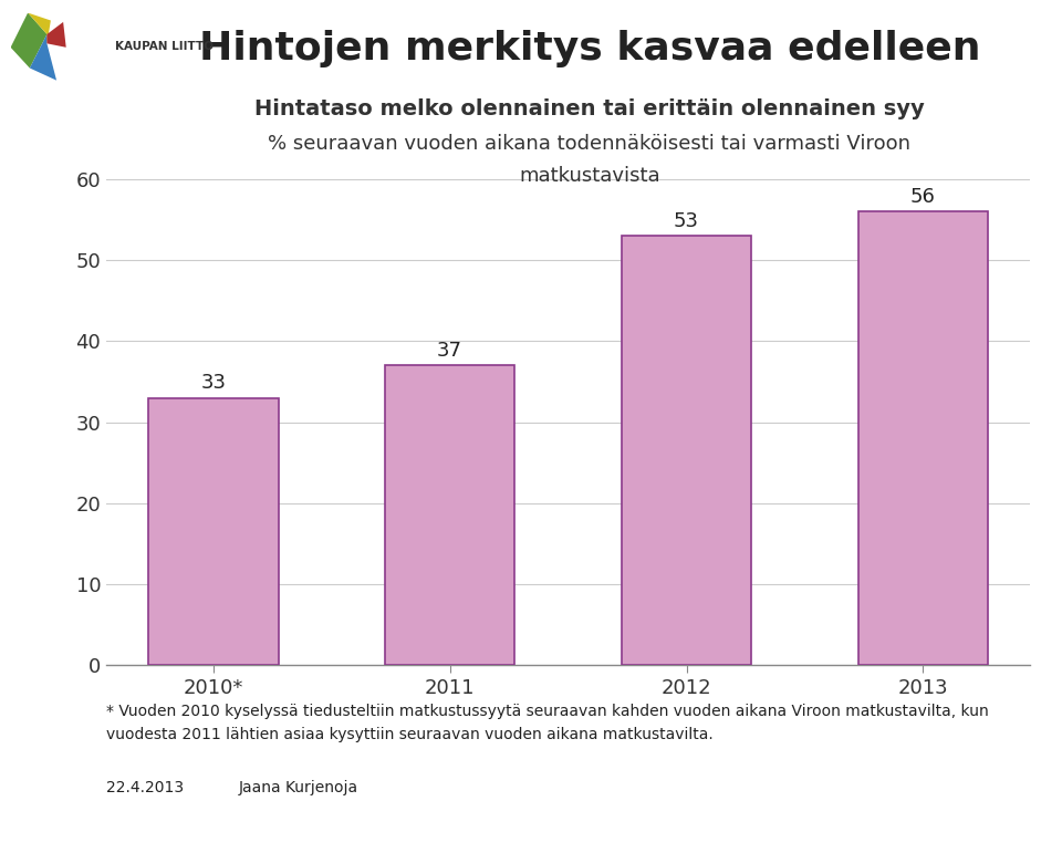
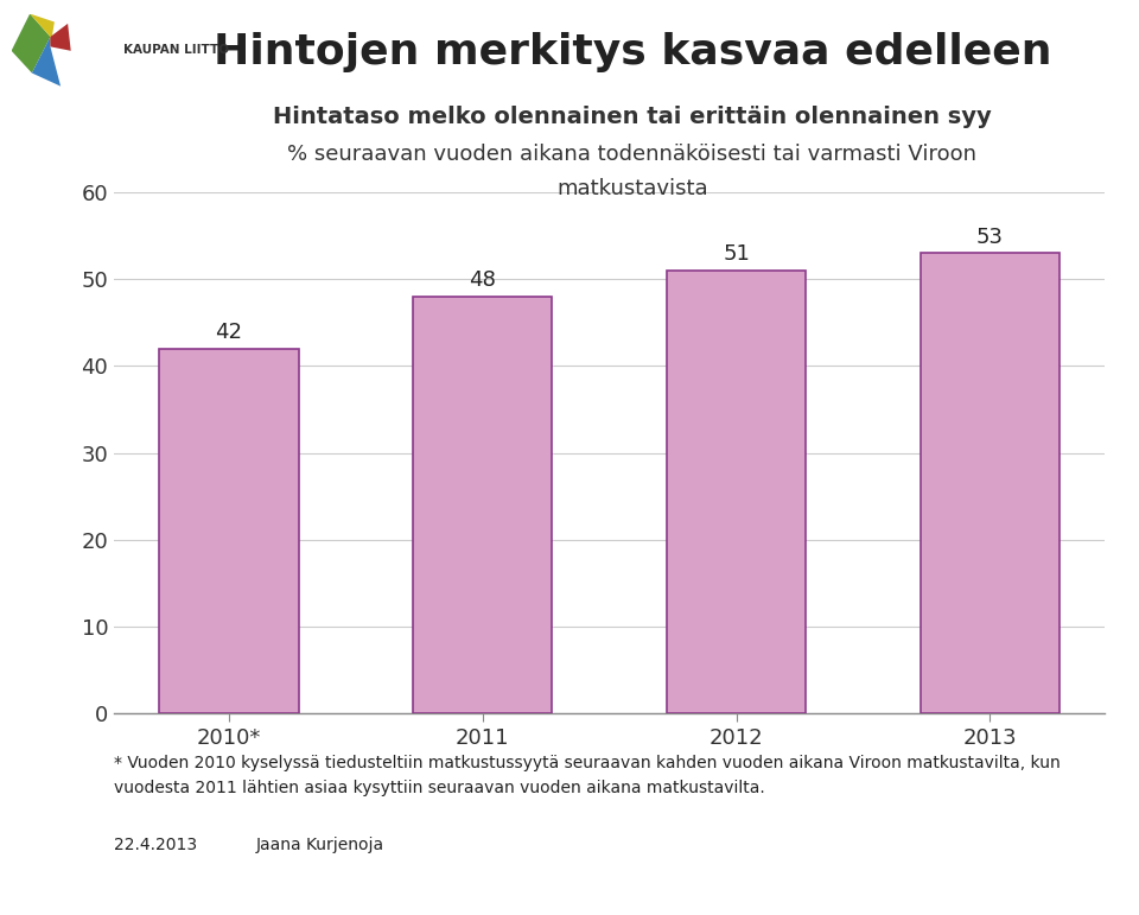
2010*: 33 -> 42
2011: 37 -> 48
2012: 53 -> 51
2013: 56 -> 53
